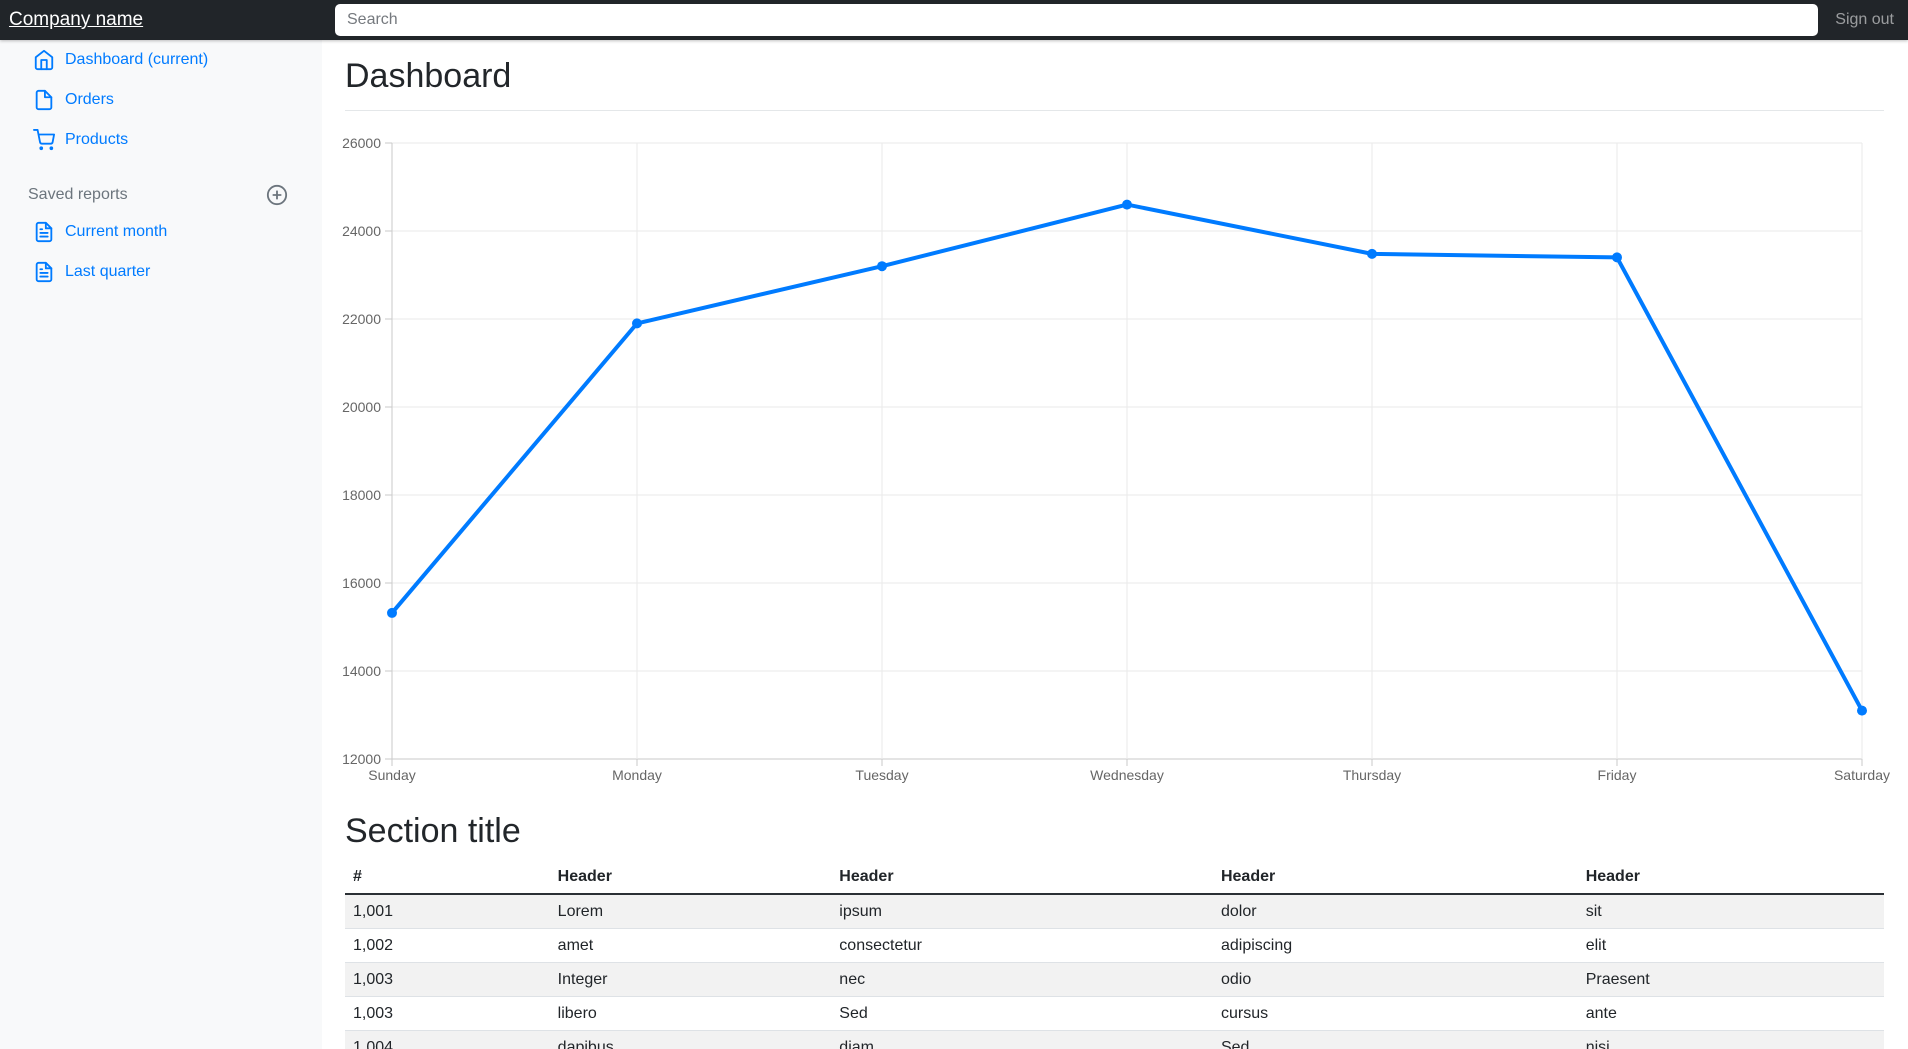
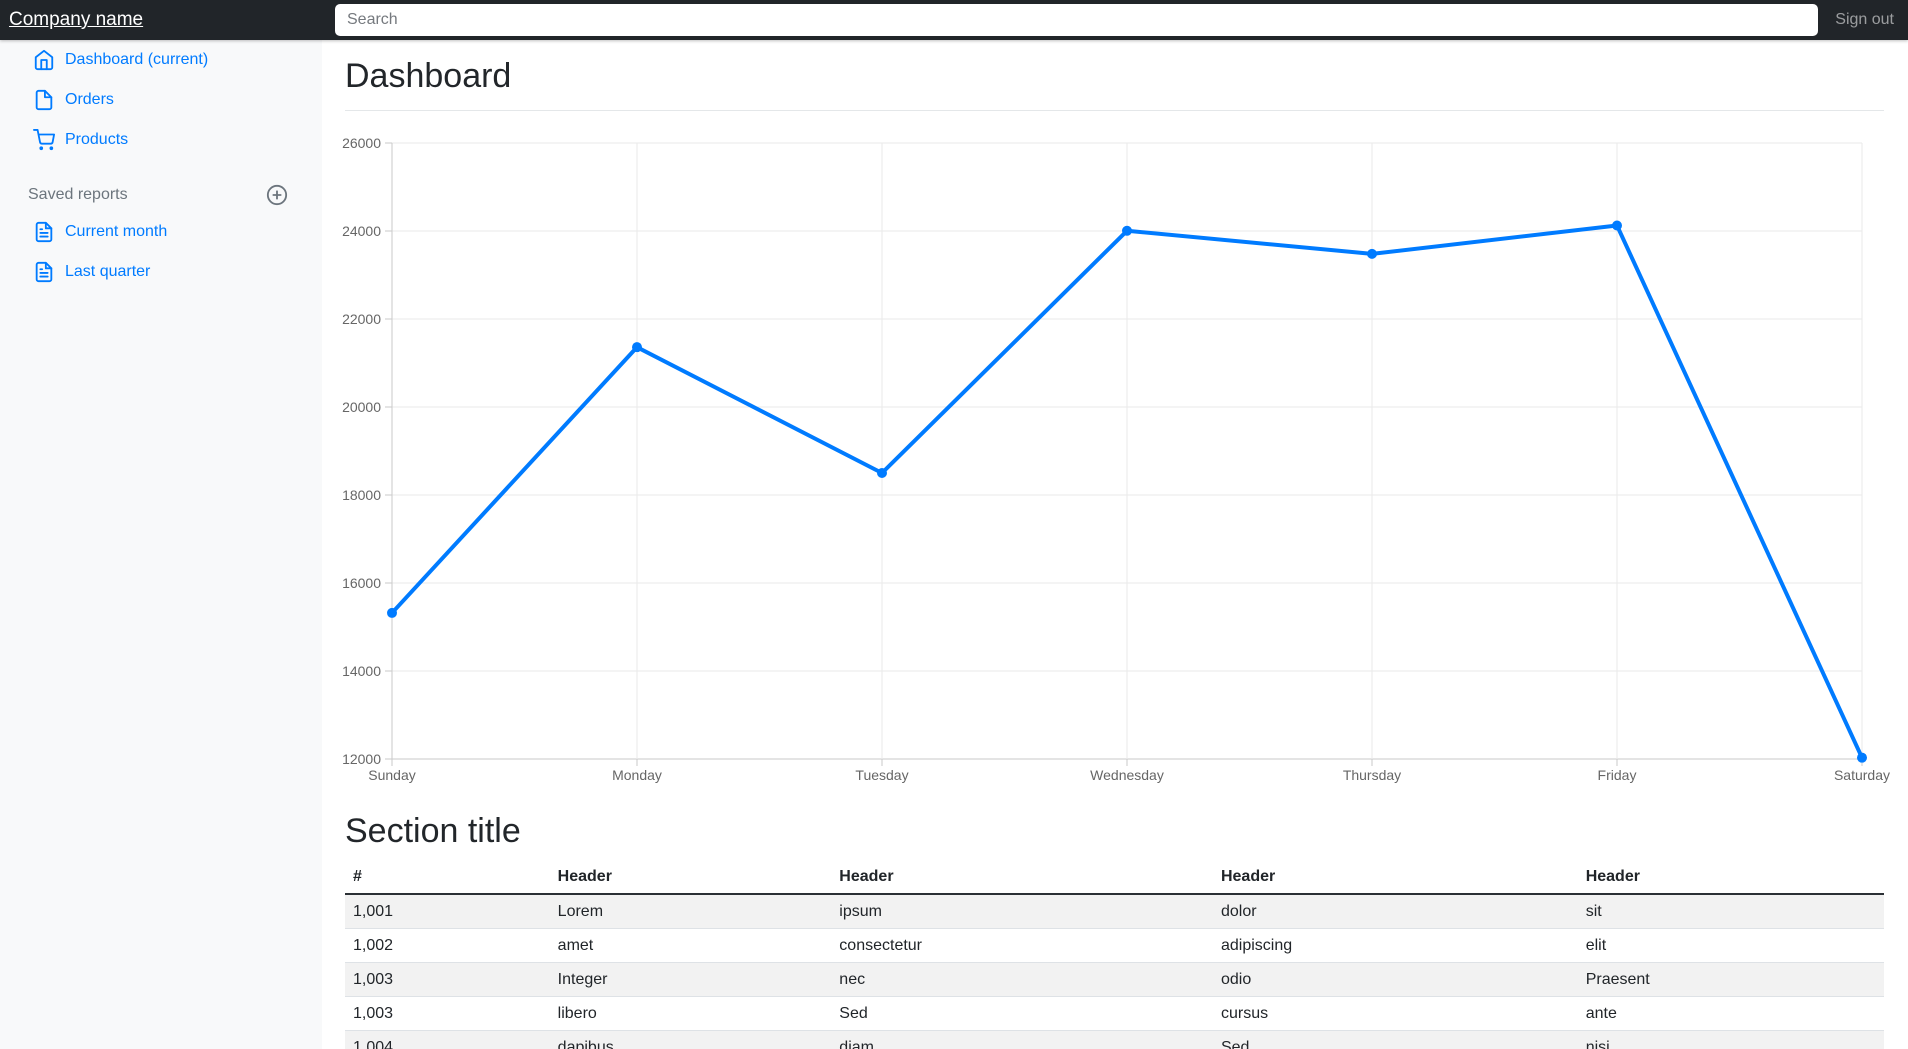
Monday: 21900 -> 21400
Tuesday: 23200 -> 18500
Wednesday: 24600 -> 24000
Friday: 23400 -> 24100
Saturday: 13100 -> 12000
